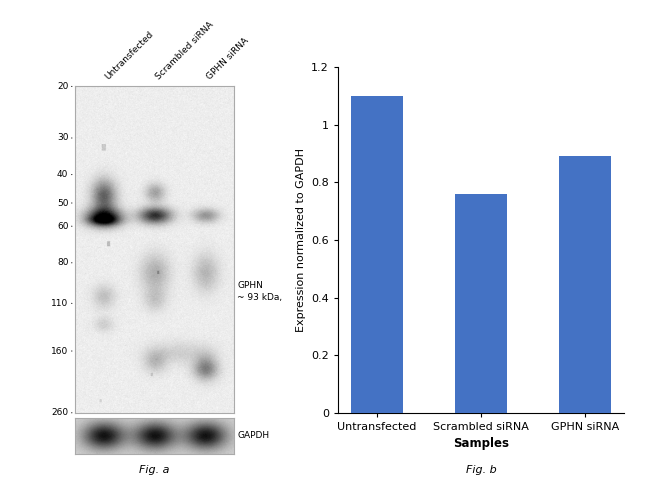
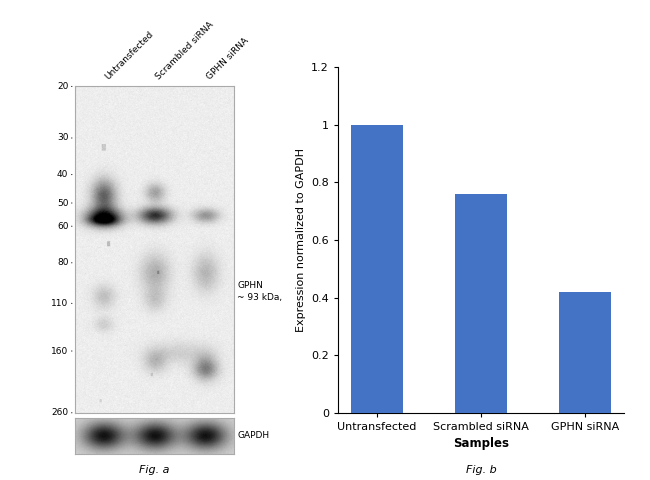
Untransfected: 1.10 -> 1.00
GPHN siRNA: 0.89 -> 0.42
